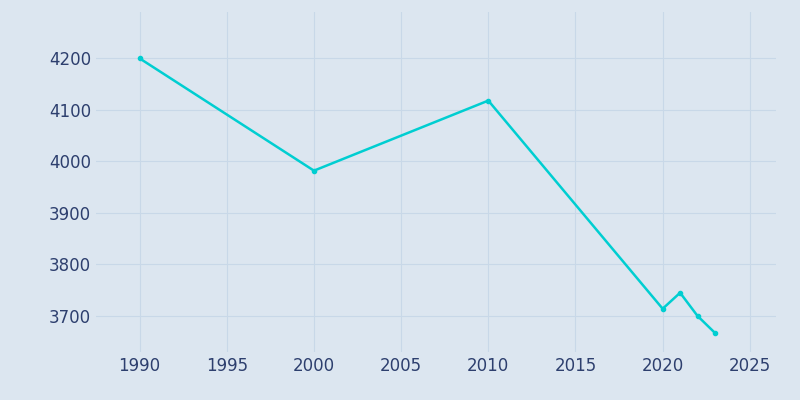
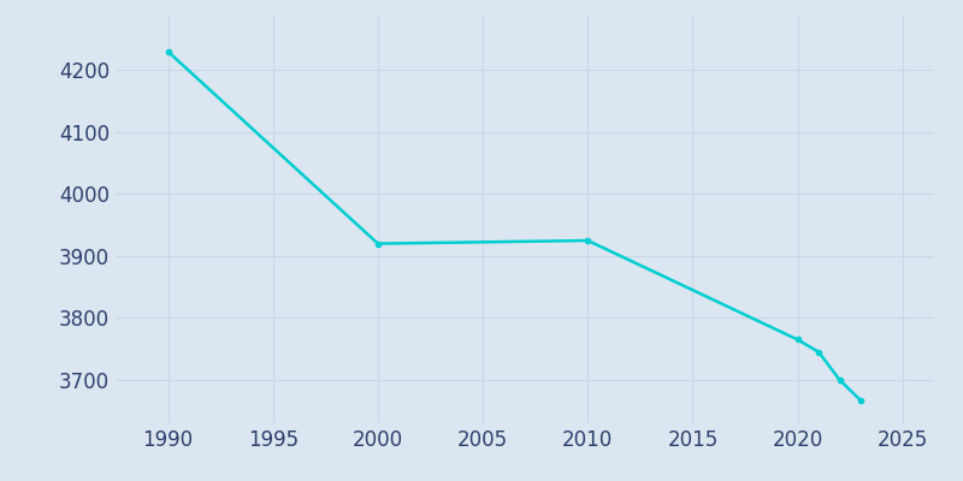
1990: 4200 -> 4230
2000: 3982 -> 3920
2010: 4118 -> 3925
2020: 3714 -> 3765
